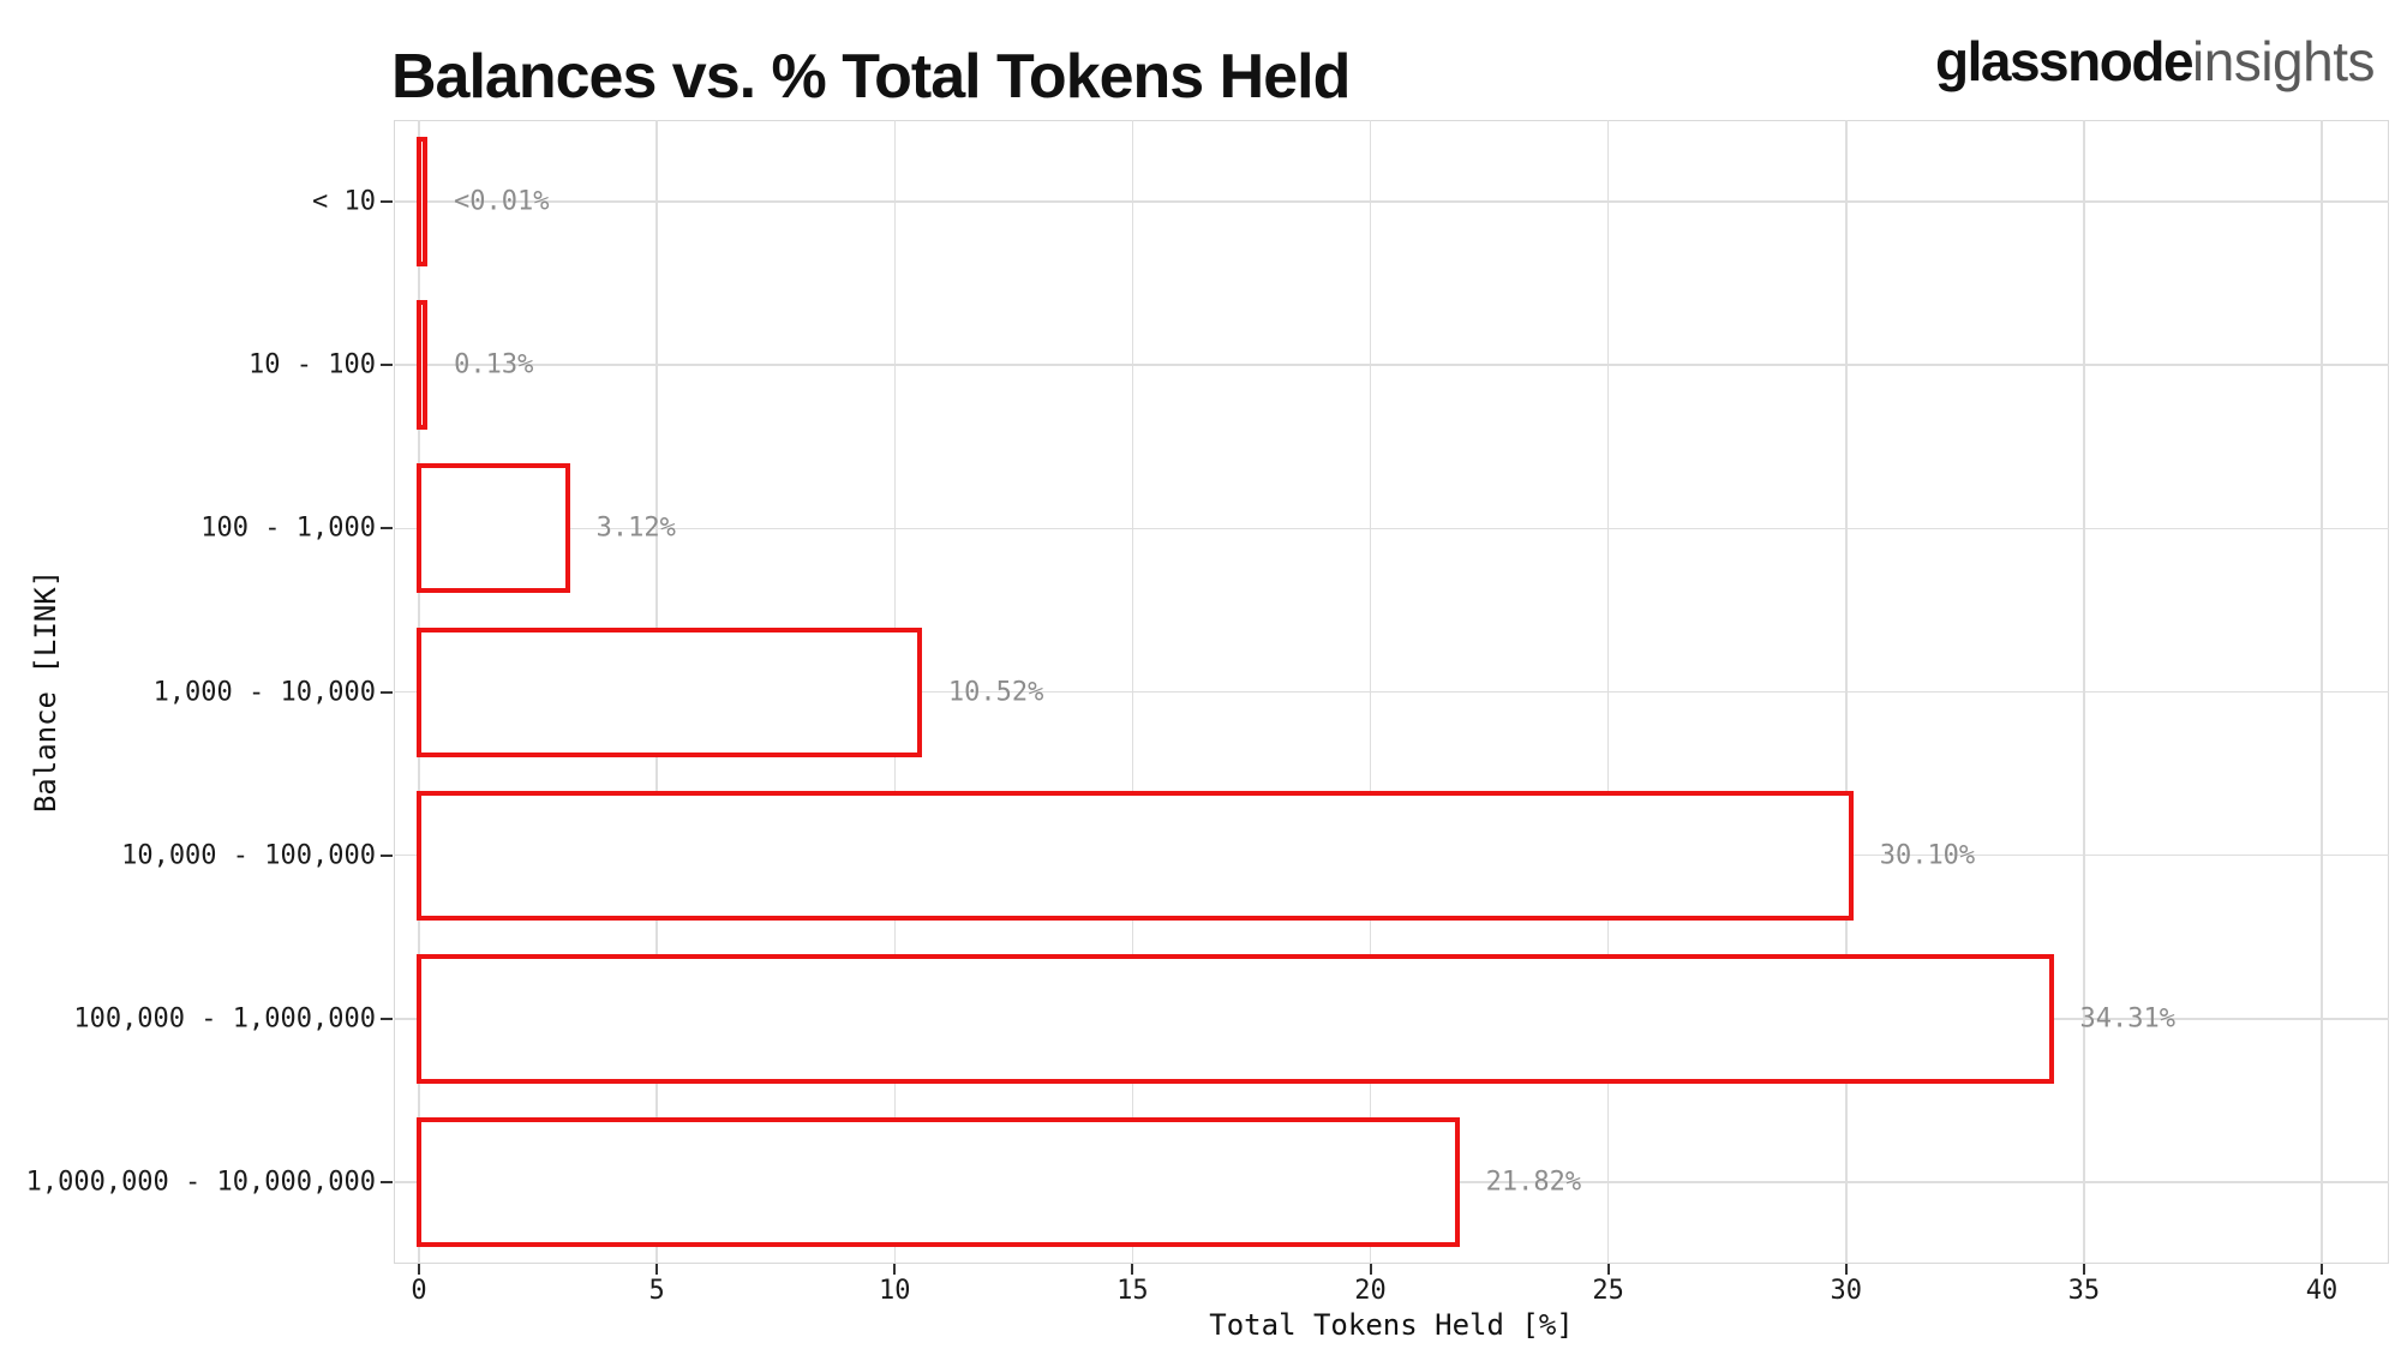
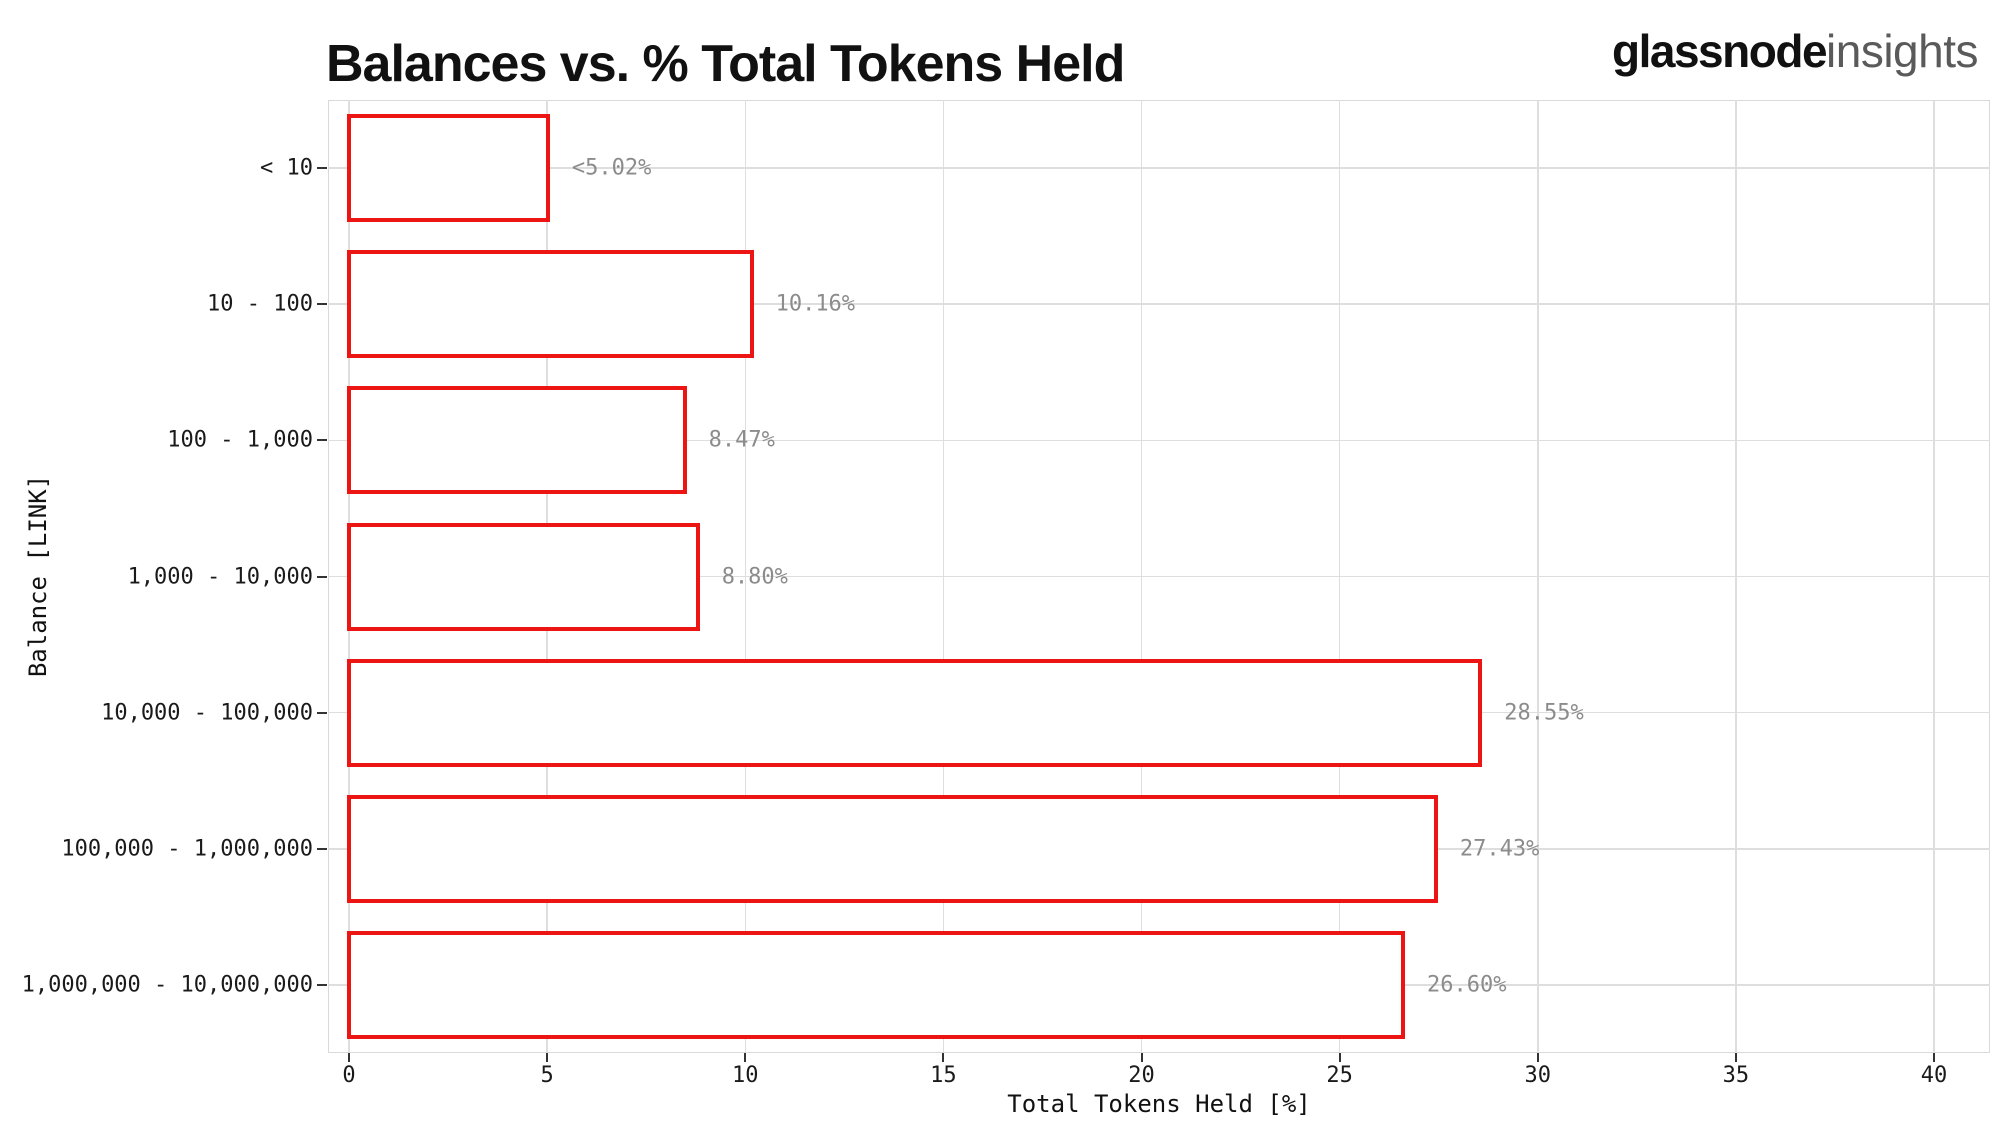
< 10: 0.01 -> 5.02
10 - 100: 0.13% -> 10.16%
100 - 1,000: 3.12% -> 8.47%
1,000 - 10,000: 10.52% -> 8.80%
10,000 - 100,000: 30.10% -> 28.55%
100,000 - 1,000,000: 34.31% -> 27.43%
1,000,000 - 10,000,000: 21.82% -> 26.60%
